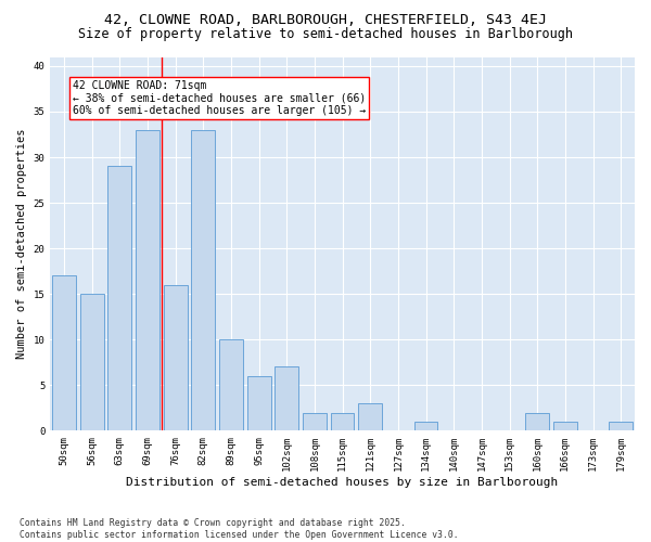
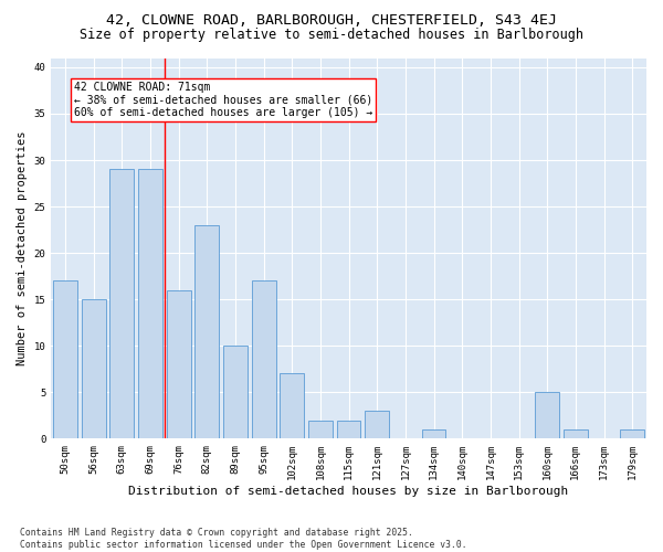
69sqm: 33 -> 29
82sqm: 33 -> 23
95sqm: 6 -> 17
160sqm: 2 -> 5
